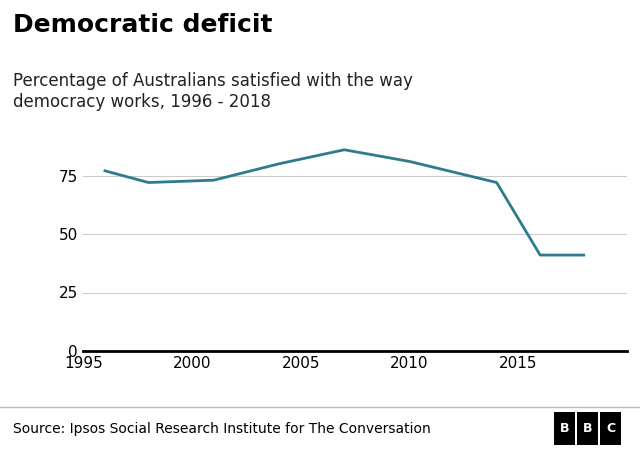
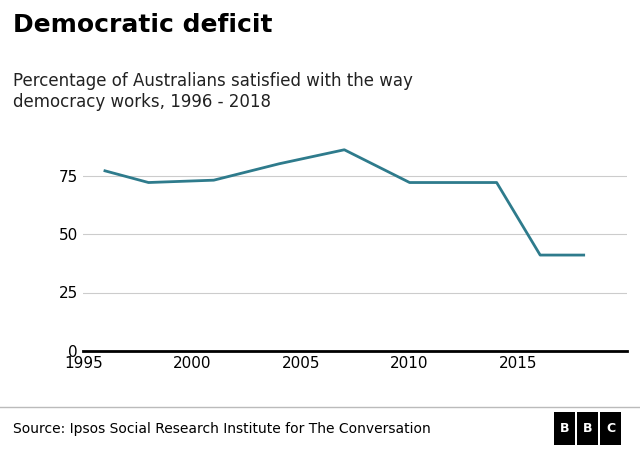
2010: 81 -> 72
